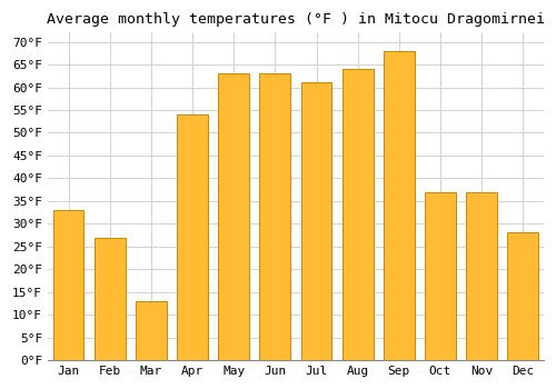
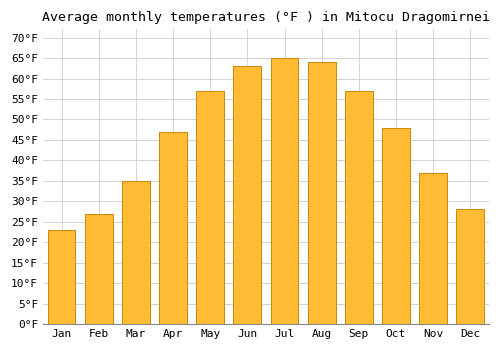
Jan: 33°F -> 23°F
Mar: 13°F -> 35°F
Apr: 54°F -> 47°F
May: 63°F -> 57°F
Jul: 61°F -> 65°F
Sep: 68°F -> 57°F
Oct: 37°F -> 48°F
